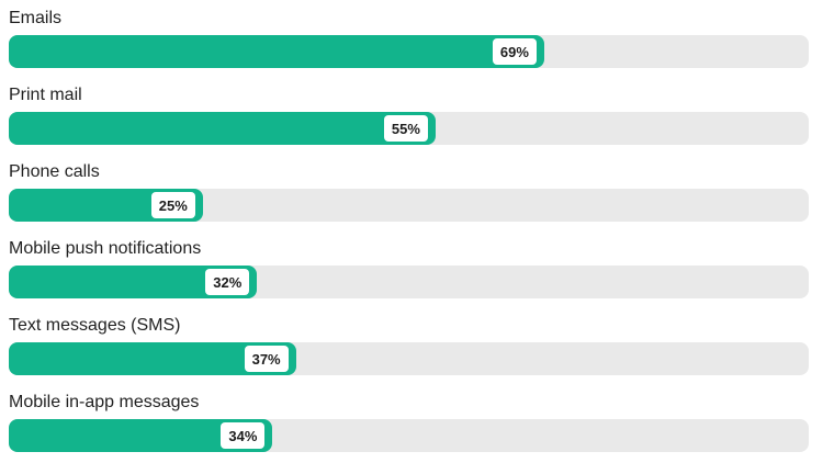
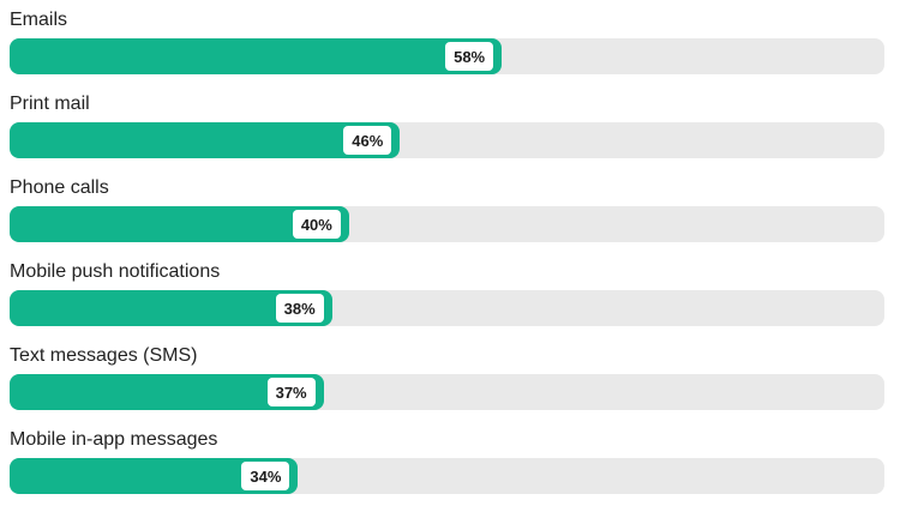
Emails: 69% -> 58%
Print mail: 55% -> 46%
Phone calls: 25% -> 40%
Mobile push notifications: 32% -> 38%
